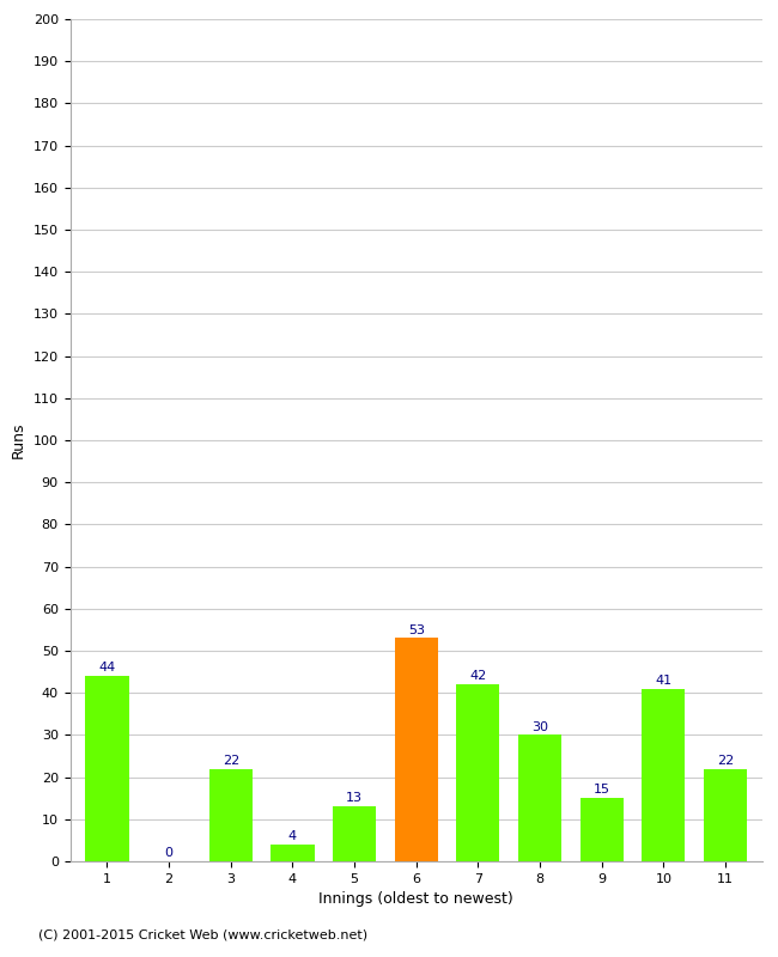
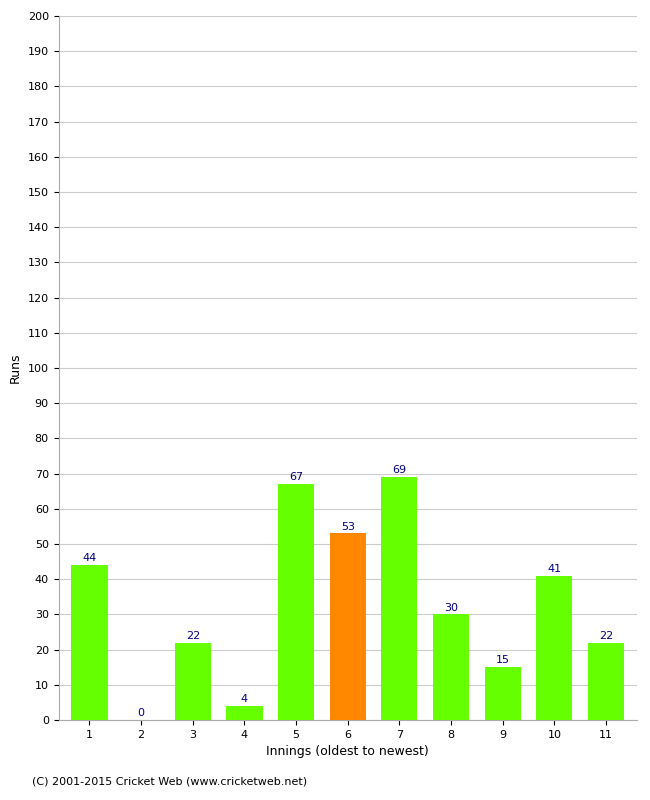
5: 13 -> 67
7: 42 -> 69
